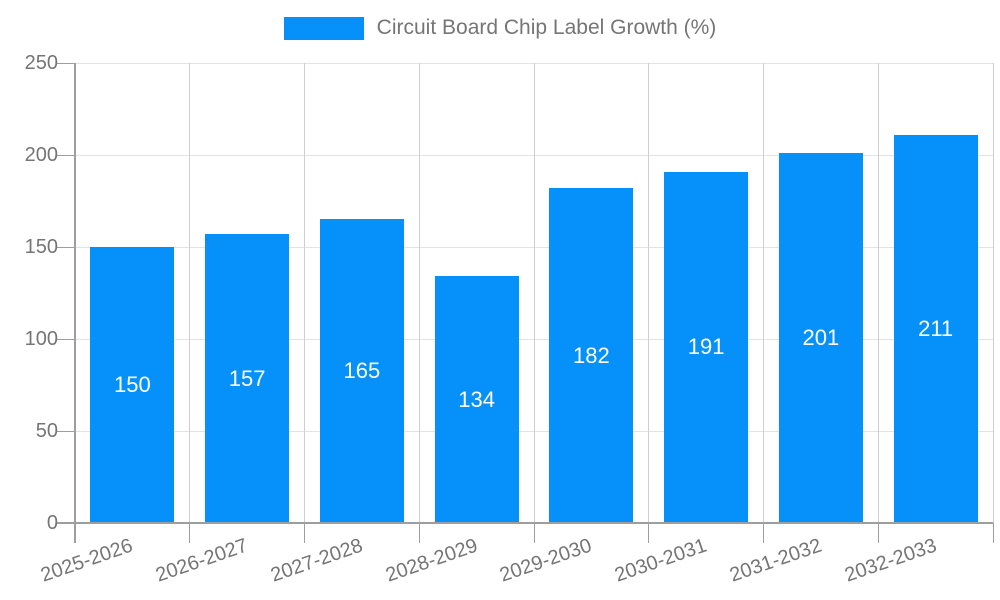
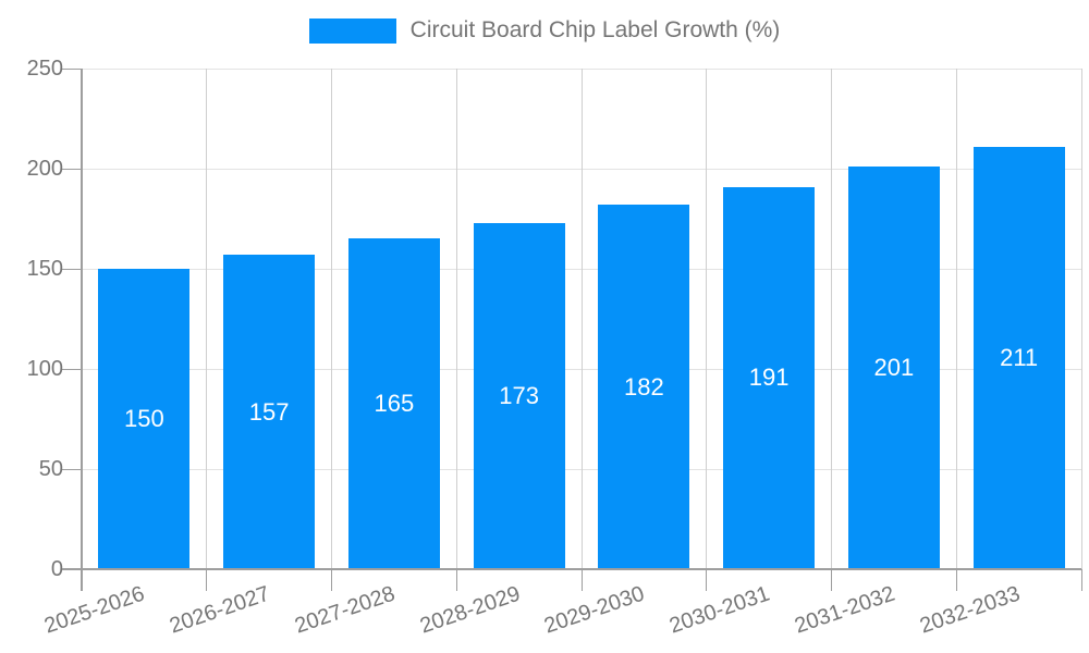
2028-2029: 134 -> 173
